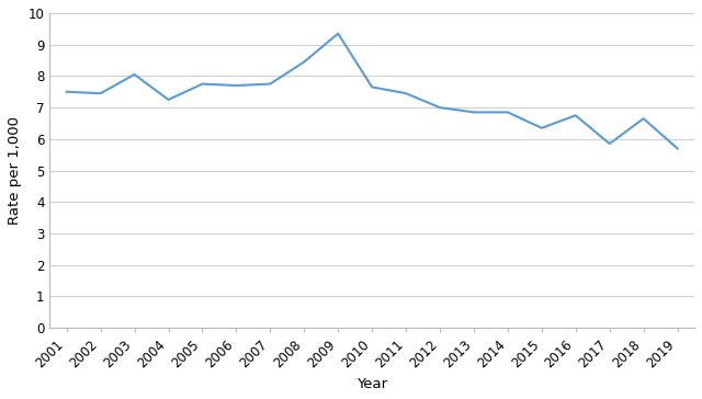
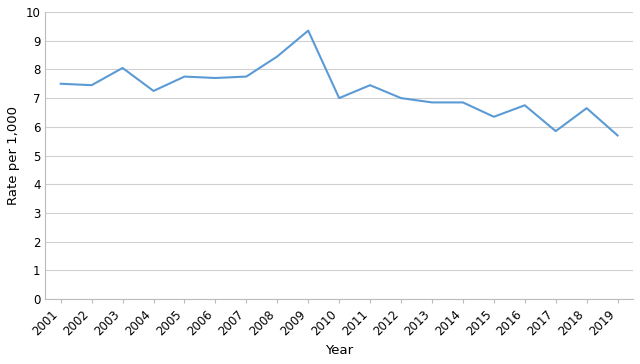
2010: 7.65 -> 7.00
